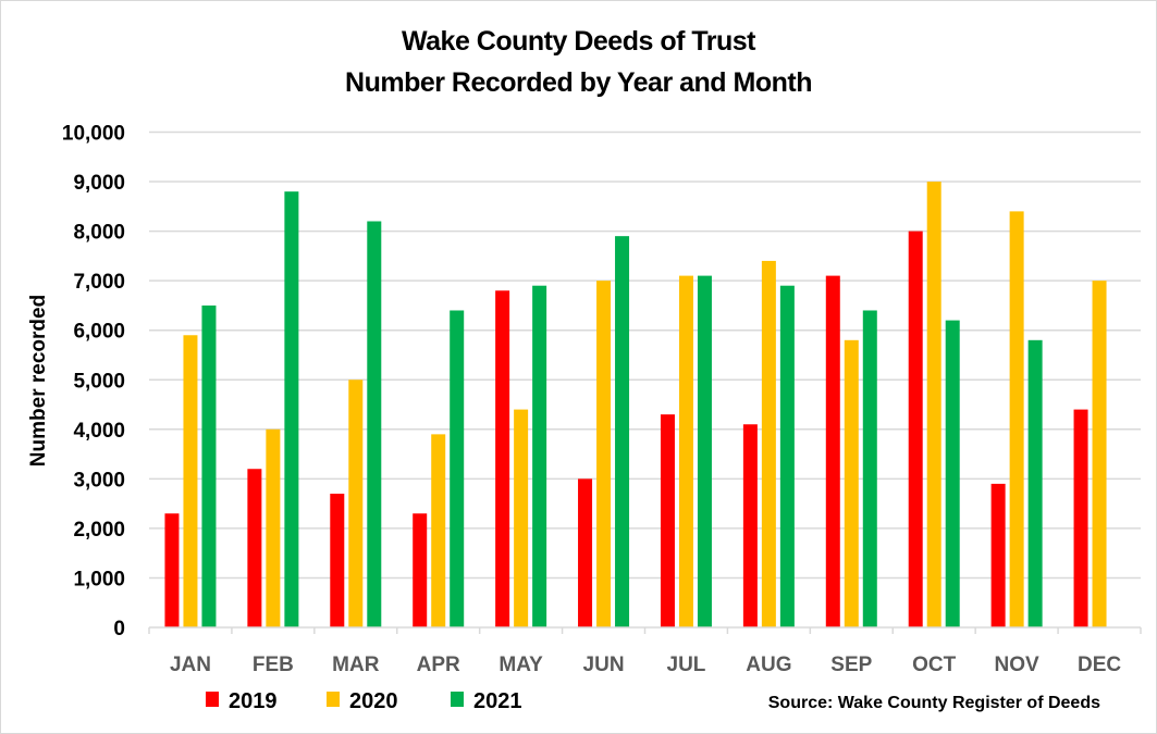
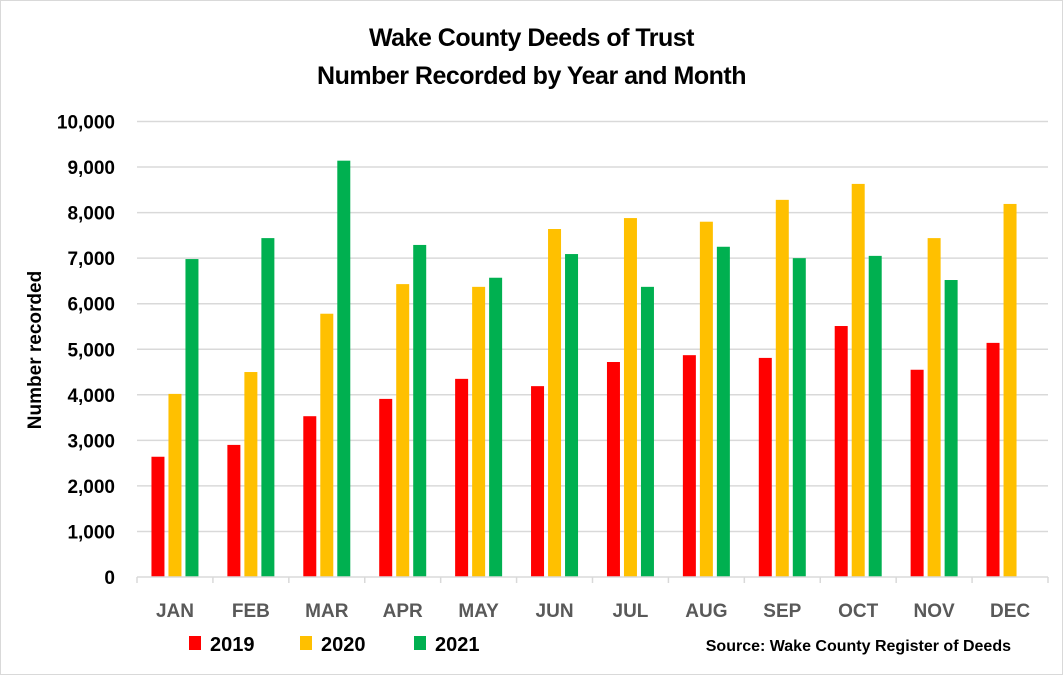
2019/JAN: 2300 -> 2600
2020/JAN: 5900 -> 4000
2021/JAN: 6500 -> 7000
2019/FEB: 3200 -> 2900
2020/FEB: 4000 -> 4500
2021/FEB: 8800 -> 7400
2019/MAR: 2700 -> 3500
2020/MAR: 5000 -> 5800
2021/MAR: 8200 -> 9100
2019/APR: 2300 -> 3900
2020/APR: 3900 -> 6400
2021/APR: 6400 -> 7300
2019/MAY: 6800 -> 4400
2020/MAY: 4400 -> 6400
2021/MAY: 6900 -> 6600
2019/JUN: 3000 -> 4200
2020/JUN: 7000 -> 7600
2021/JUN: 7900 -> 7100
2019/JUL: 4300 -> 4700
2020/JUL: 7100 -> 7900
2021/JUL: 7100 -> 6400
2019/AUG: 4100 -> 4900
2020/AUG: 7400 -> 7800
2021/AUG: 6900 -> 7200
2019/SEP: 7100 -> 4800
2020/SEP: 5800 -> 8300
2021/SEP: 6400 -> 7000
2019/OCT: 8000 -> 5500
2020/OCT: 9000 -> 8600
2021/OCT: 6200 -> 7000
2019/NOV: 2900 -> 4600
2020/NOV: 8400 -> 7400
2021/NOV: 5800 -> 6500
2019/DEC: 4400 -> 5100
2020/DEC: 7000 -> 8200
